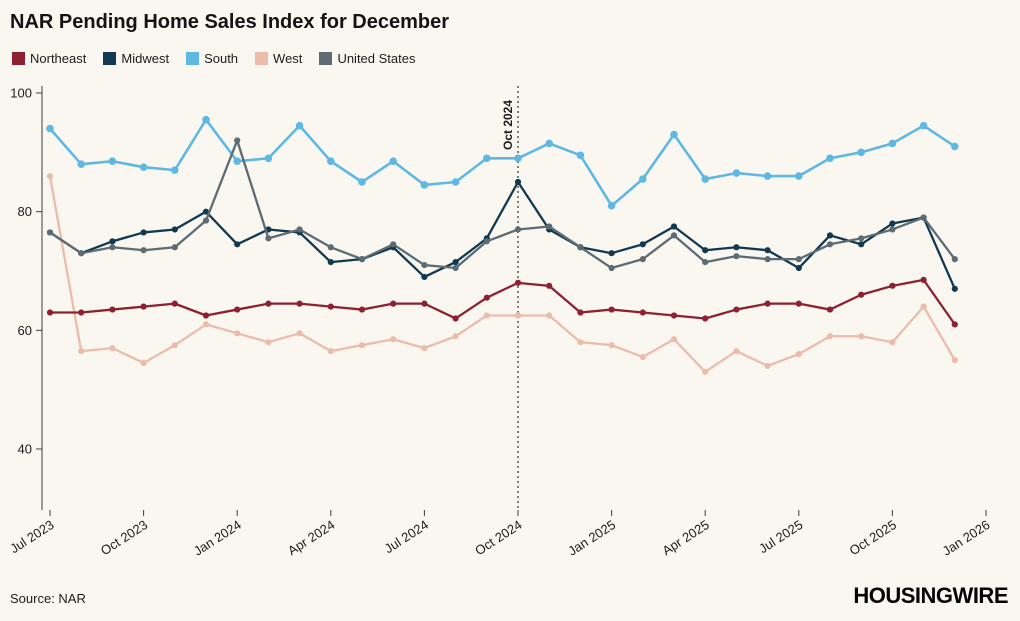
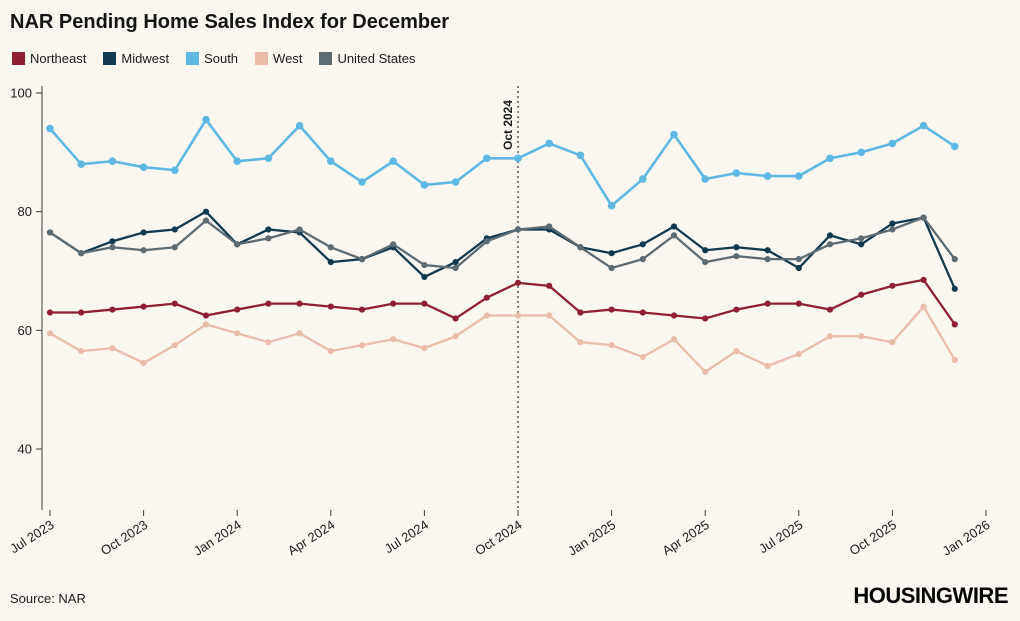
West/Jul 2023: 86 -> 60
United States/Jan 2024: 92 -> 74
Midwest/Oct 2024: 85 -> 77
